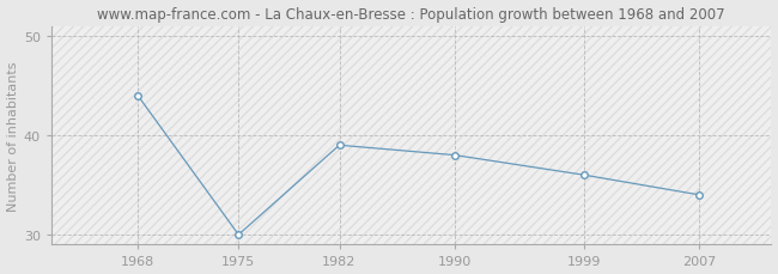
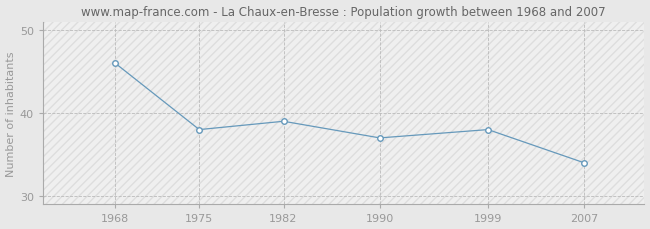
1968: 44 -> 46
1975: 30 -> 38
1990: 38 -> 37
1999: 36 -> 38
